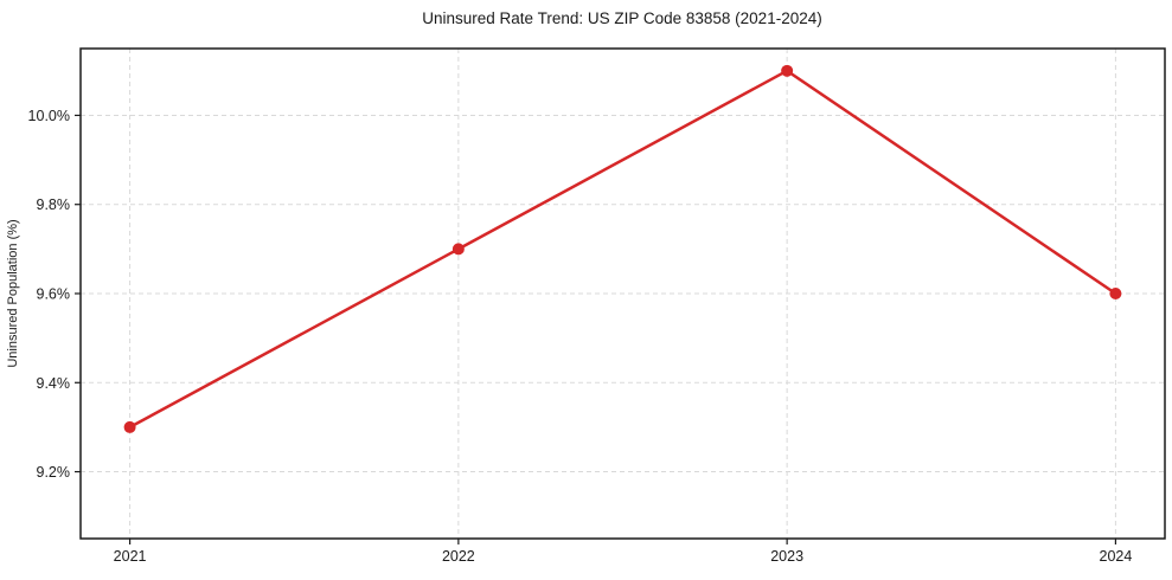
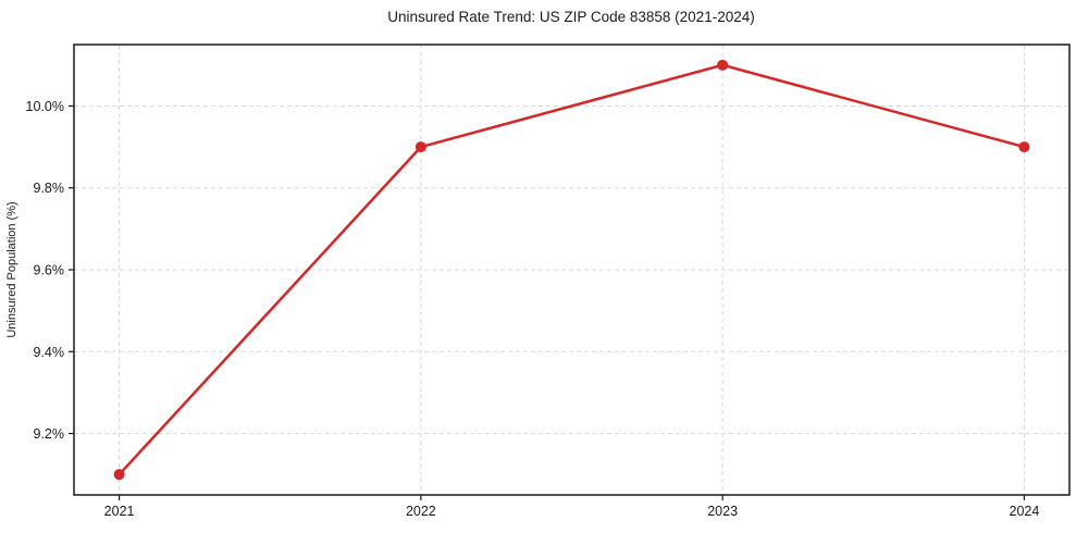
2021: 9.3% -> 9.1%
2022: 9.7% -> 9.9%
2024: 9.6% -> 9.9%
